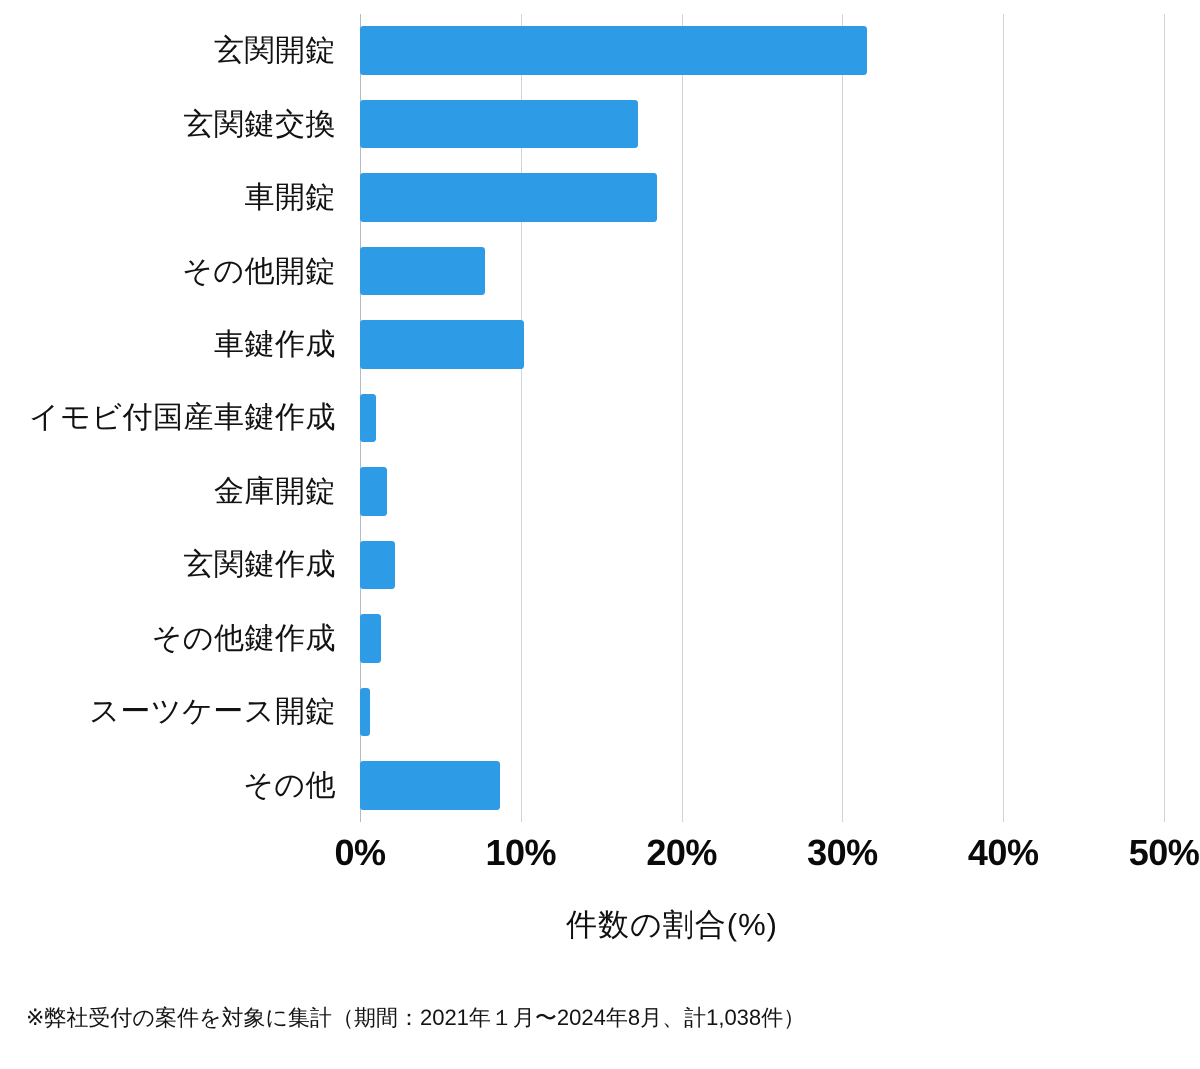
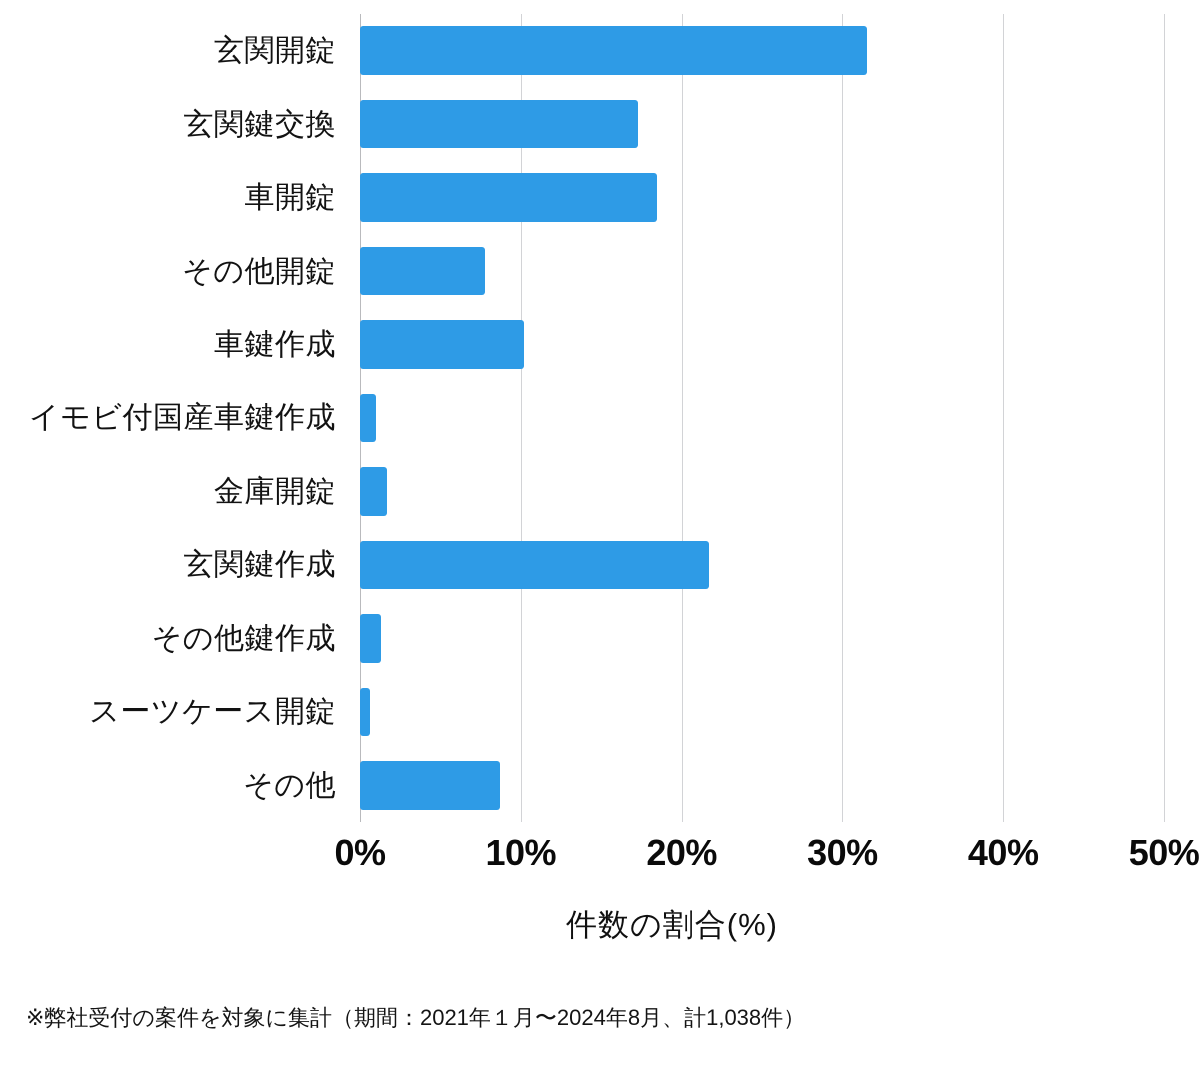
玄関鍵作成: 2.2% -> 21.7%
